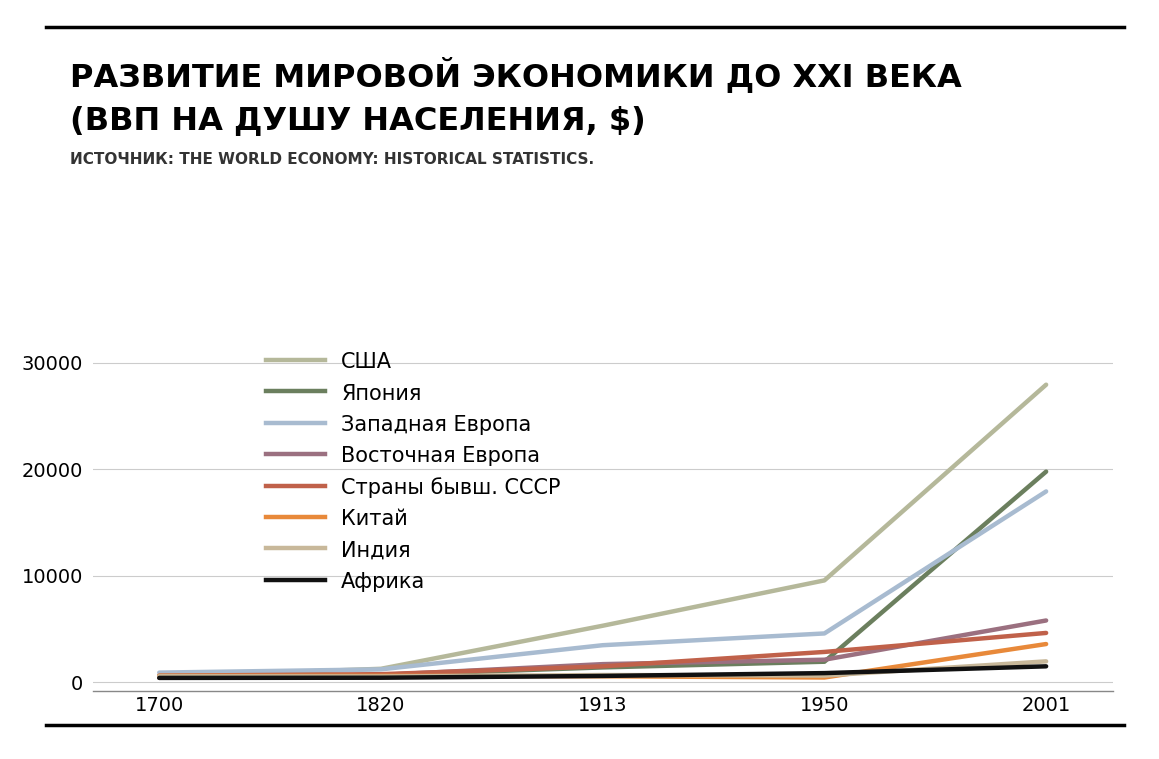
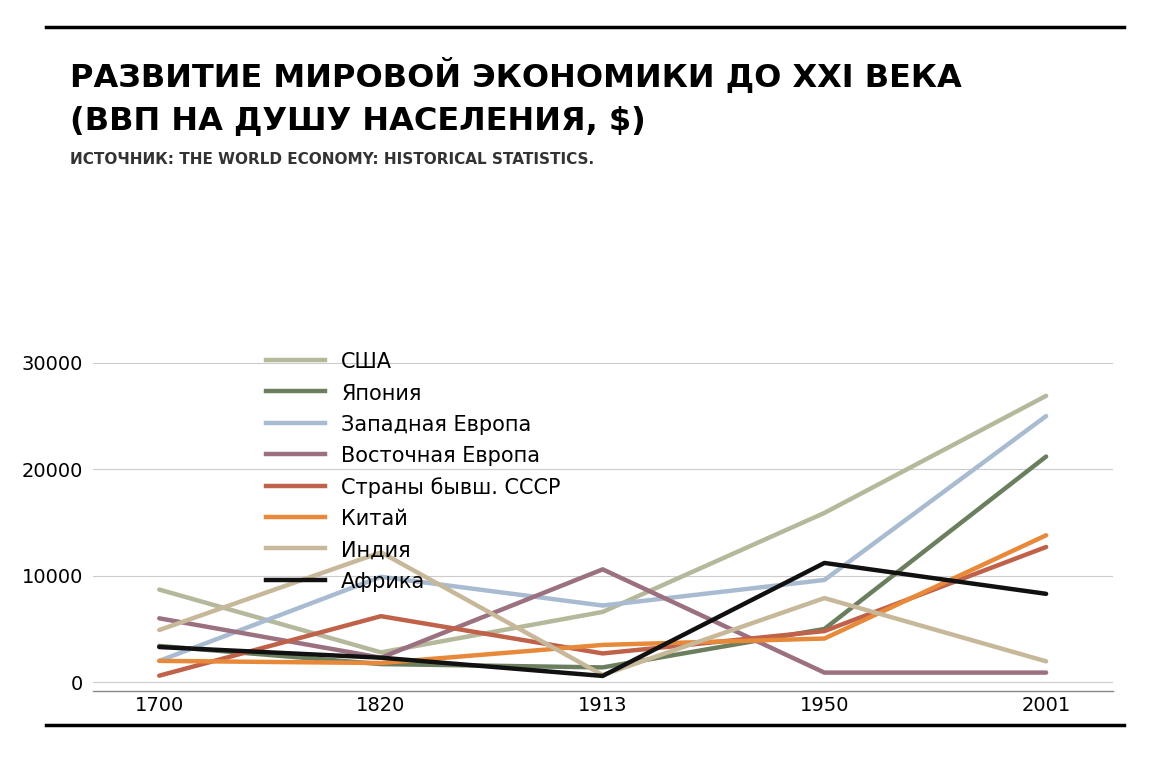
США/1700: 500 -> 8700
Япония/1700: 600 -> 3400
Западная Европа/1700: 900 -> 2000
Восточная Европа/1700: 400 -> 6000
Китай/1700: 600 -> 2000
Индия/1700: 600 -> 4900
Африка/1700: 400 -> 3300
США/1820: 1300 -> 2800
Япония/1820: 700 -> 1700
Западная Европа/1820: 1200 -> 9900
Восточная Европа/1820: 700 -> 2300
Страны бывш. СССР/1820: 800 -> 6200
Китай/1820: 600 -> 1800
Индия/1820: 500 -> 12200
Африка/1820: 400 -> 2300
США/1913: 5300 -> 6600
Западная Европа/1913: 3500 -> 7200
Восточная Европа/1913: 1700 -> 10600
Страны бывш. СССР/1913: 1500 -> 2700
Китай/1913: 600 -> 3500
США/1950: 9600 -> 15900
Япония/1950: 1900 -> 5000
Западная Европа/1950: 4600 -> 9600
Восточная Европа/1950: 2100 -> 900
Страны бывш. СССР/1950: 2800 -> 4800
Китай/1950: 400 -> 4100
Индия/1950: 600 -> 7900
Африка/1950: 900 -> 11200
США/2001: 27900 -> 26900
Япония/2001: 19800 -> 21200
Западная Европа/2001: 17900 -> 25000
Восточная Европа/2001: 5800 -> 900
Страны бывш. СССР/2001: 4600 -> 12700
Китай/2001: 3600 -> 13800
Африка/2001: 1500 -> 8300
